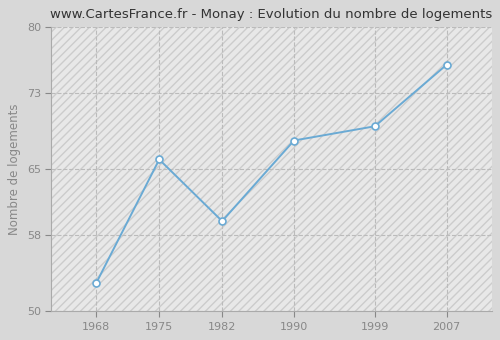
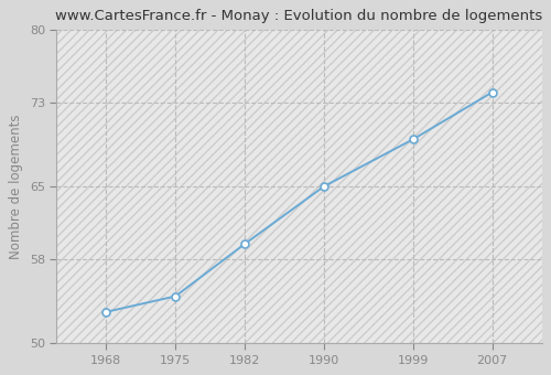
1975: 66.0 -> 54.5
1990: 68.0 -> 65.0
2007: 76.0 -> 74.0
